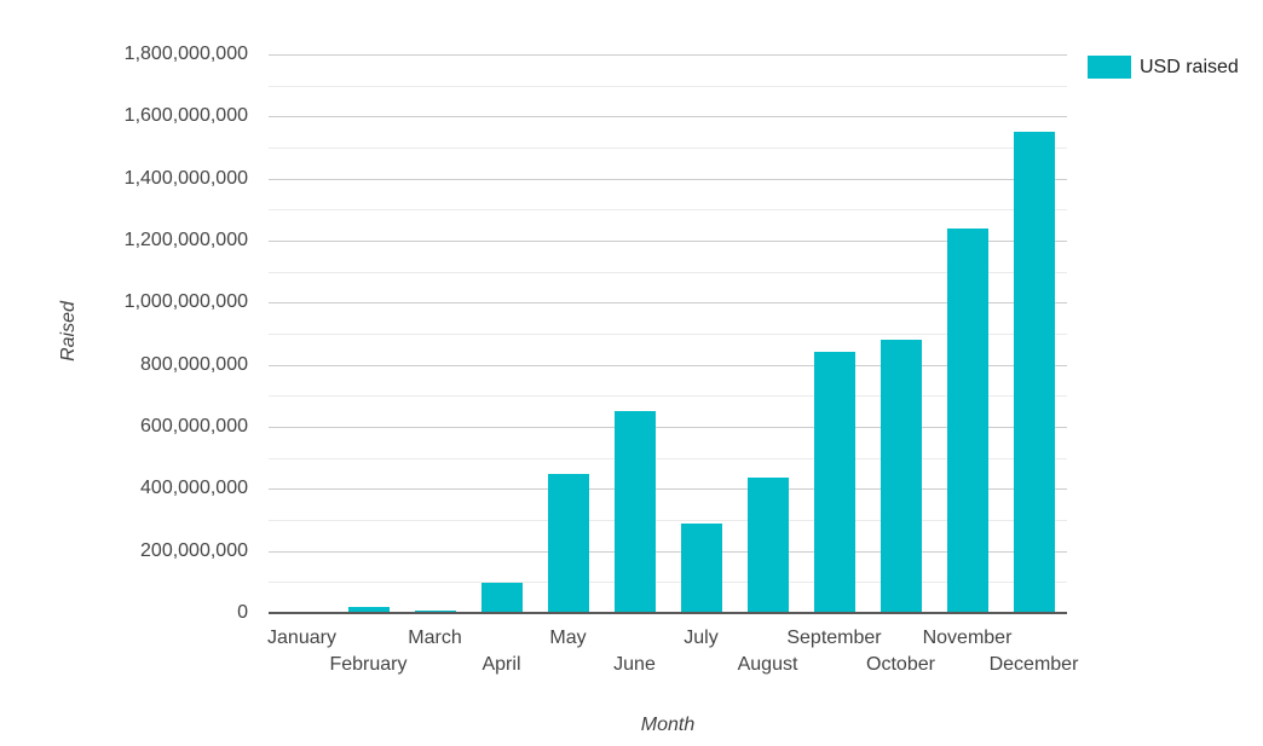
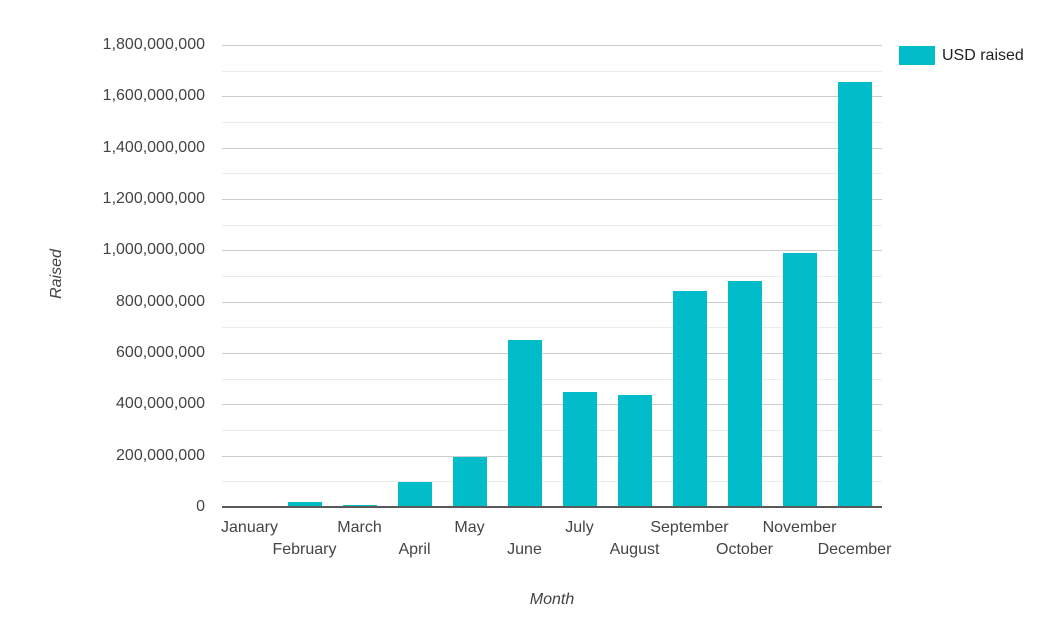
May: 450000000 -> 200000000
July: 290000000 -> 450000000
November: 1240000000 -> 990000000
December: 1550000000 -> 1660000000
